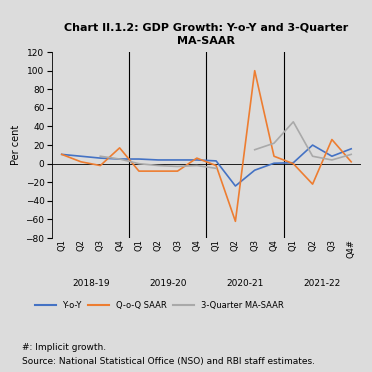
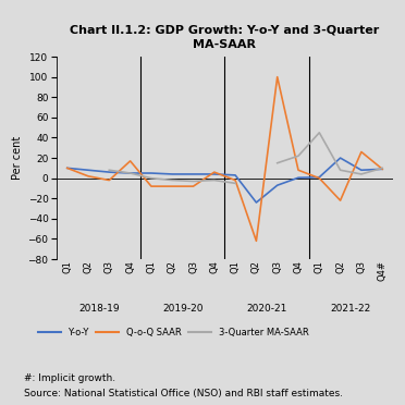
Y-o-Y/Q4#: 16 -> 9
Q-o-Q SAAR/Q4#: 2 -> 9
